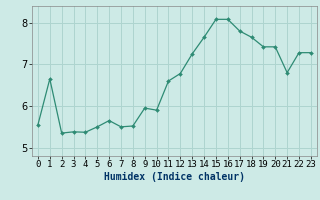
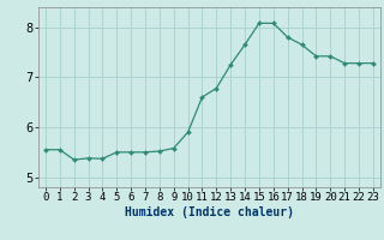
1: 6.65 -> 5.55
6: 5.65 -> 5.50
9: 5.95 -> 5.58
21: 6.80 -> 7.28
